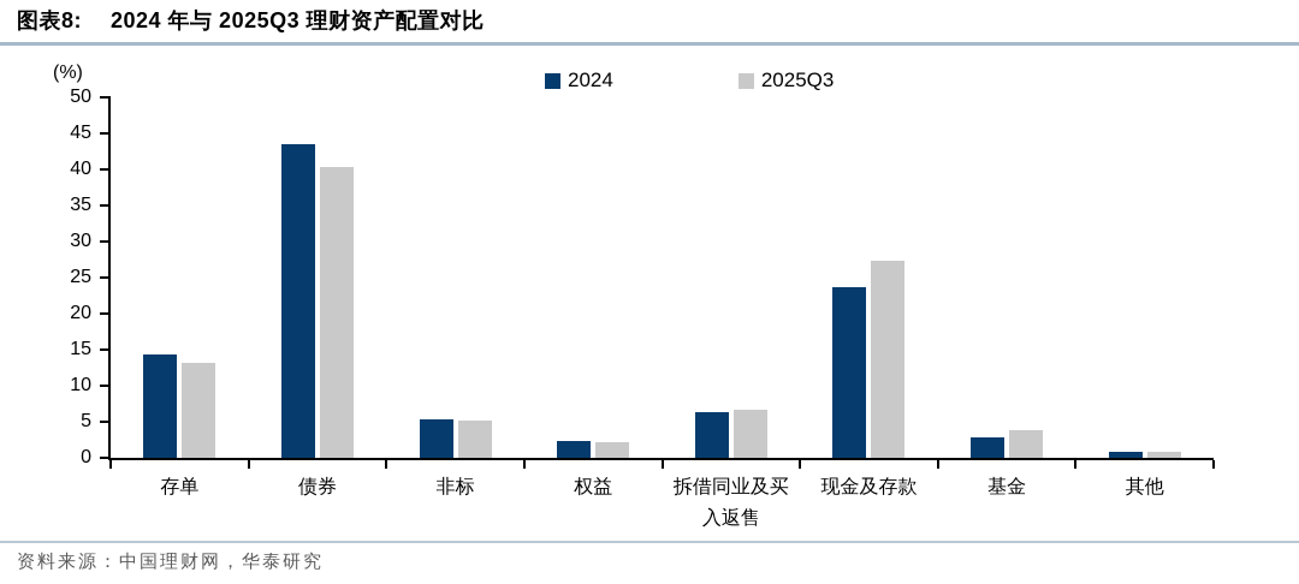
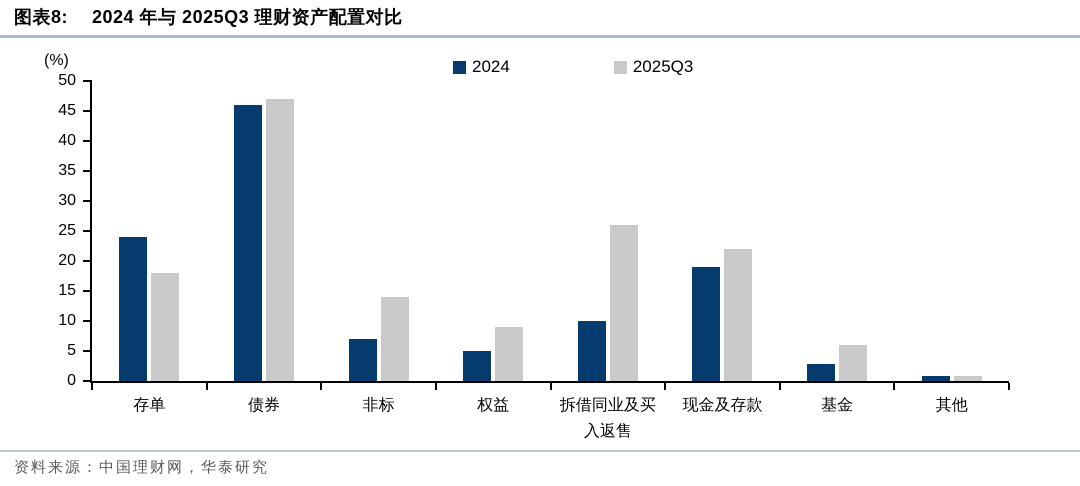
2024/存单: 14 -> 24
2025Q3/存单: 13 -> 18
2024/债券: 44 -> 46
2025Q3/债券: 40 -> 47
2024/非标: 5 -> 7
2025Q3/非标: 5 -> 14
2024/权益: 2 -> 5
2025Q3/权益: 2 -> 9
2024/拆借同业及买入返售: 6 -> 10
2025Q3/拆借同业及买入返售: 7 -> 26
2024/现金及存款: 24 -> 19
2025Q3/现金及存款: 27 -> 22
2025Q3/基金: 4 -> 6
